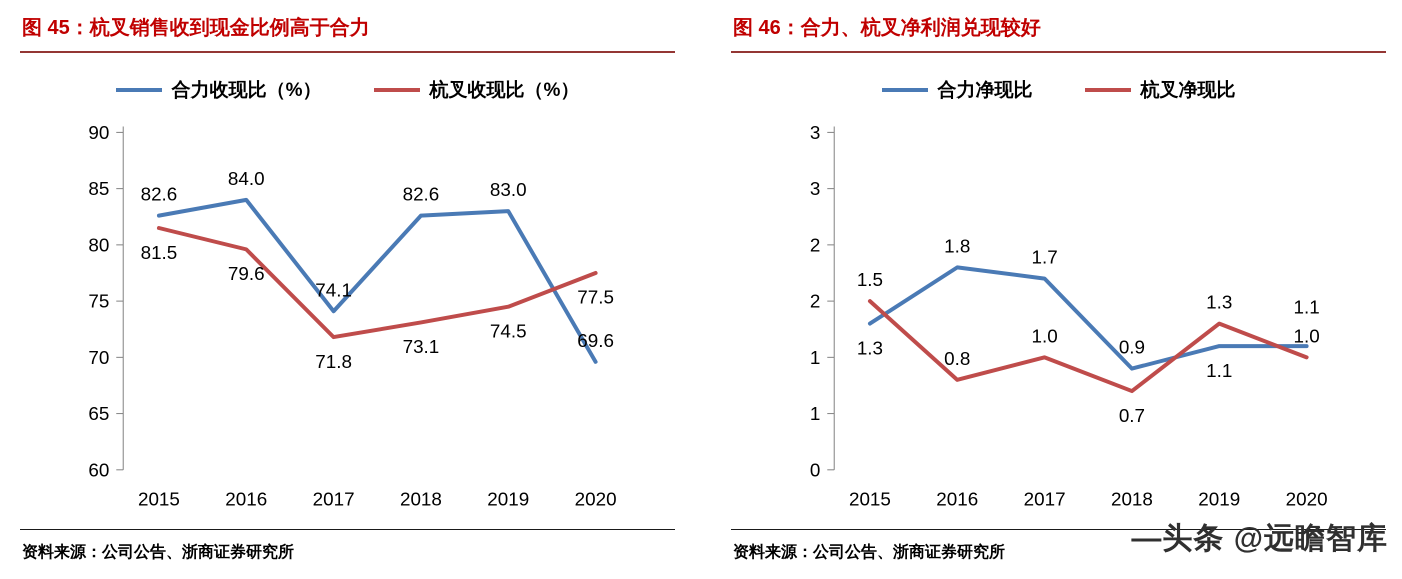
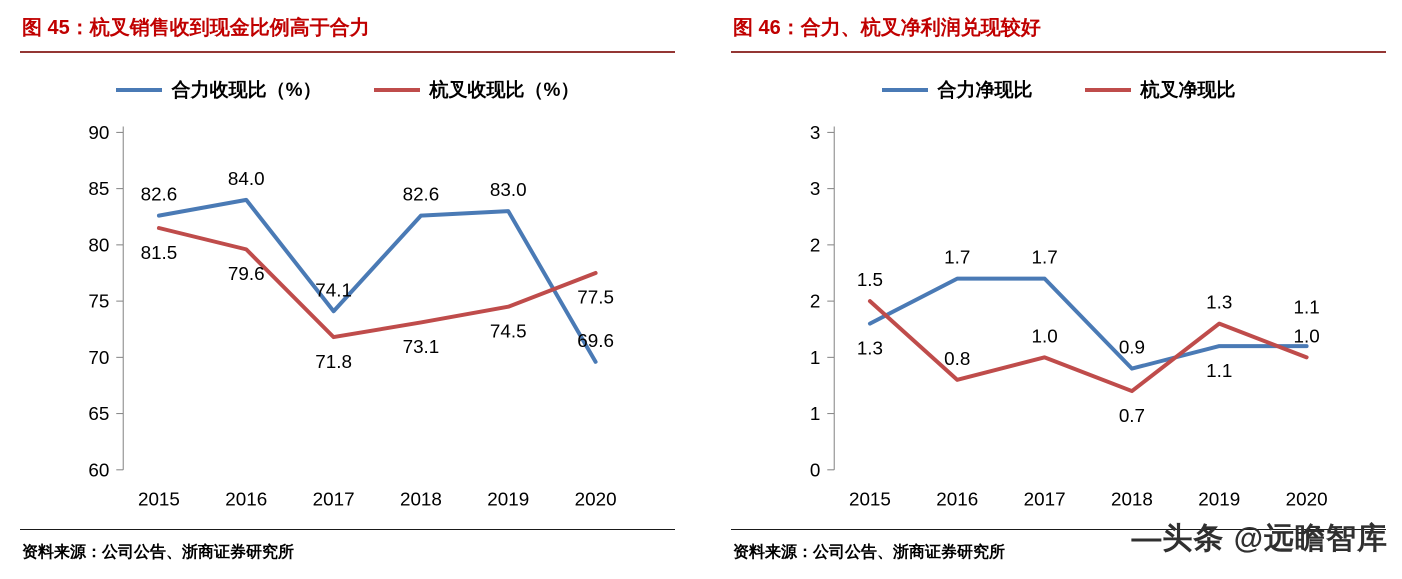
图 46：合力、杭叉净利润兑现较好/合力净现比/2016: 1.8 -> 1.7
